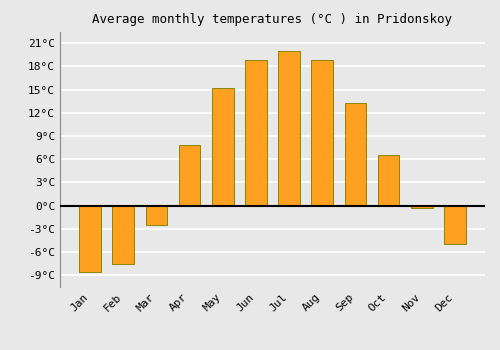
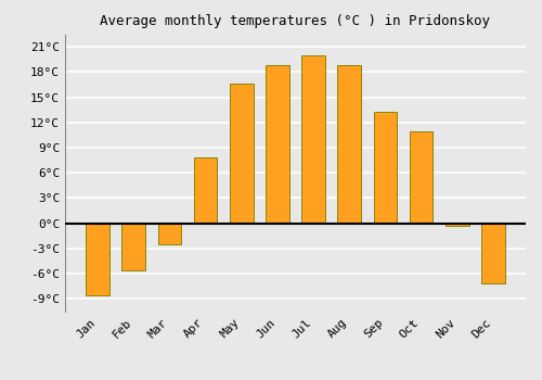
Feb: -7.5°C -> -5.6°C
May: 15.2°C -> 16.6°C
Oct: 6.5°C -> 11.0°C
Dec: -5.0°C -> -7.2°C
